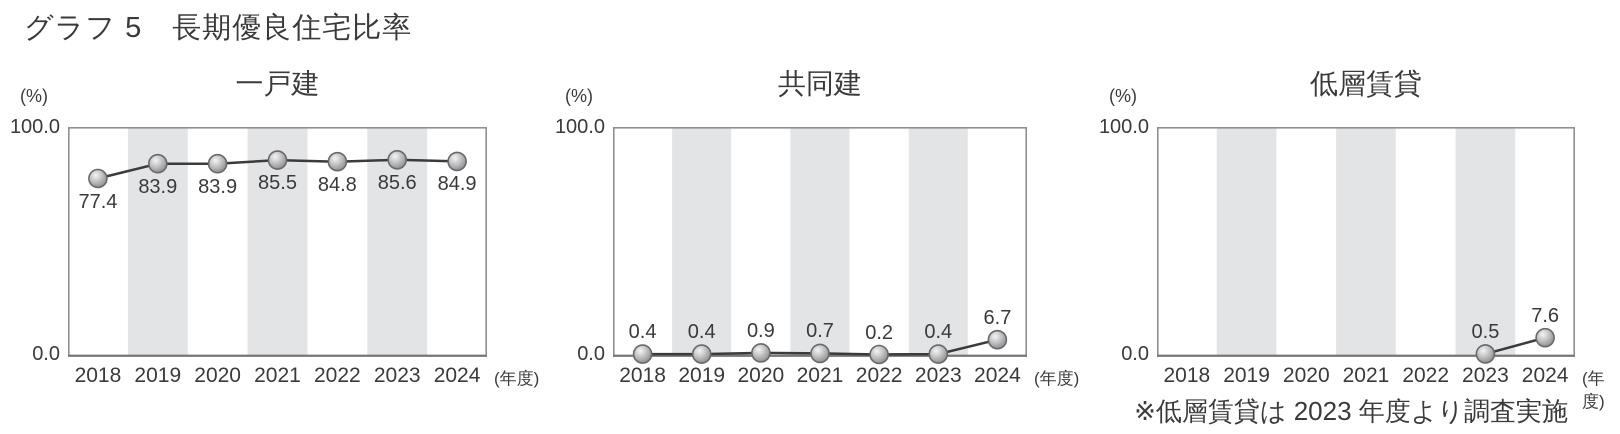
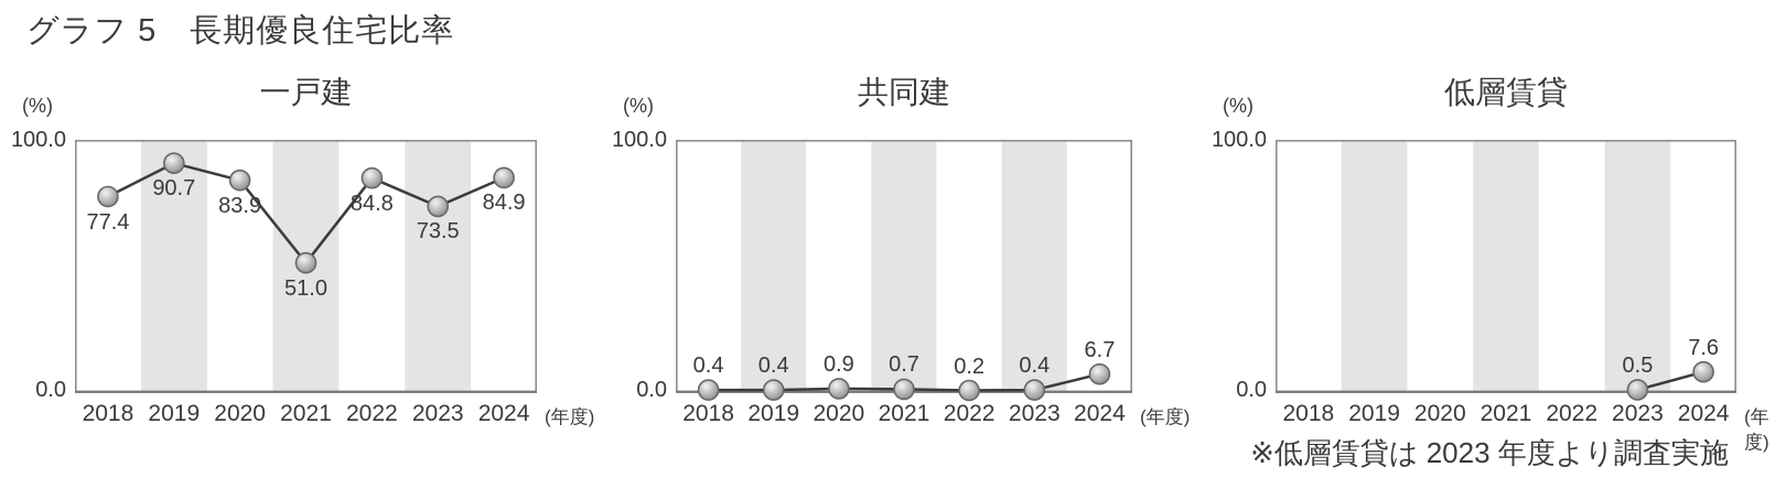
一戸建/2019: 83.9 -> 90.7
一戸建/2021: 85.5 -> 51.0
一戸建/2023: 85.6 -> 73.5
